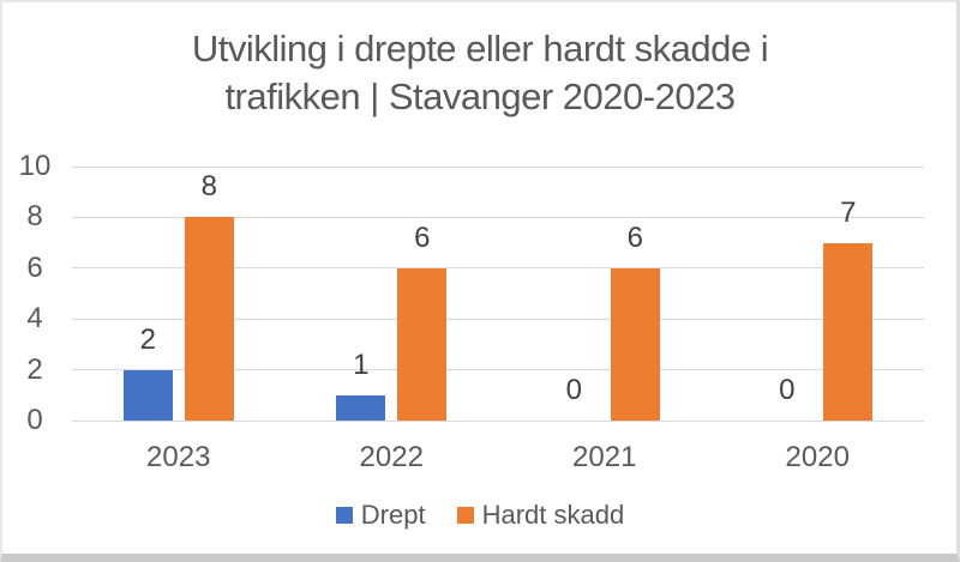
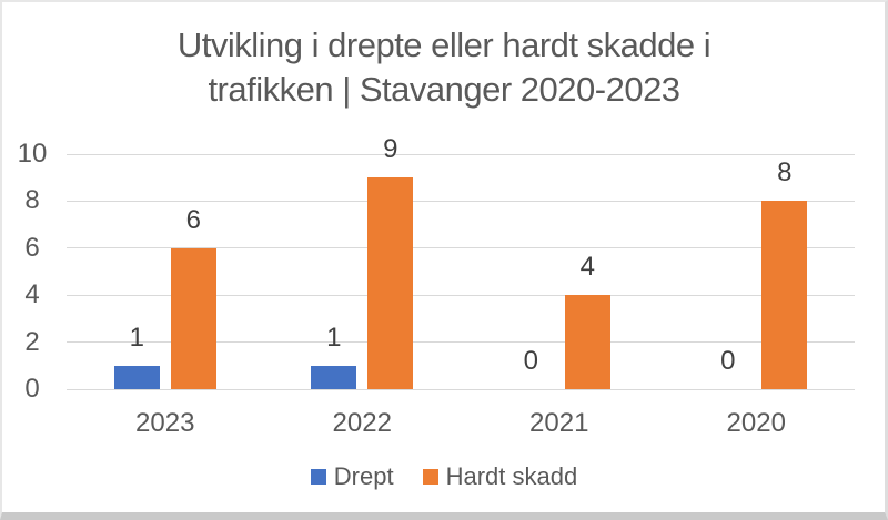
Drept/2023: 2 -> 1
Hardt skadd/2023: 8 -> 6
Hardt skadd/2022: 6 -> 9
Hardt skadd/2021: 6 -> 4
Hardt skadd/2020: 7 -> 8
